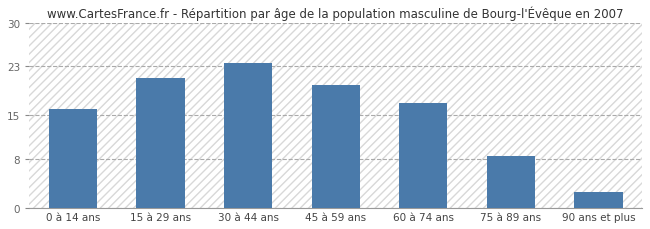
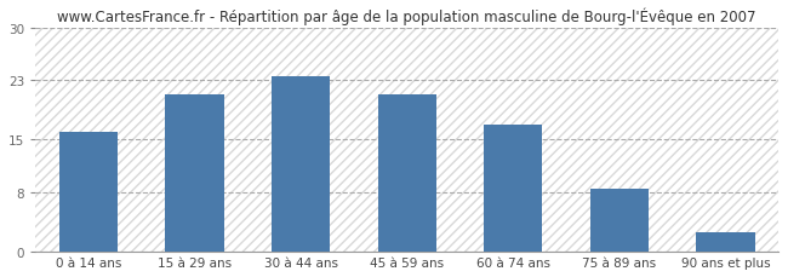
45 à 59 ans: 20.0 -> 21.0
